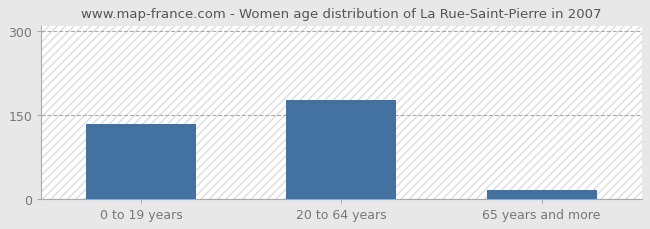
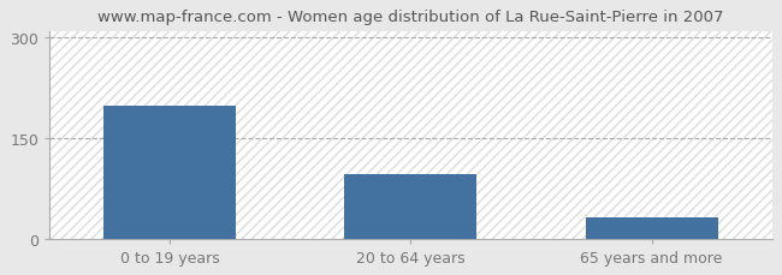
0 to 19 years: 133 -> 198
20 to 64 years: 177 -> 96
65 years and more: 15 -> 32
